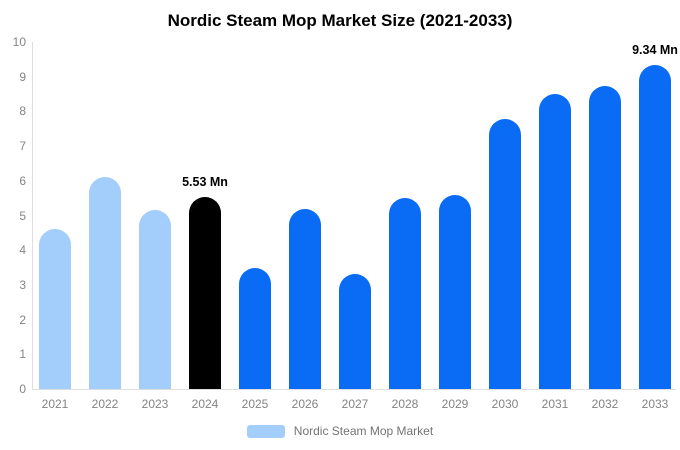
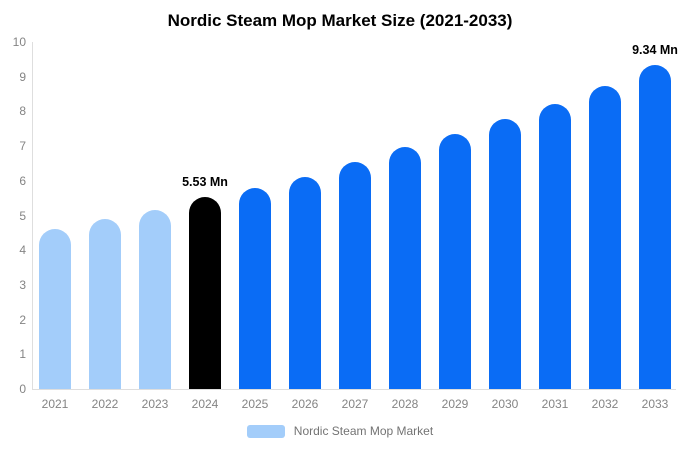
2022: 6.1 -> 4.9
2025: 3.5 -> 5.8
2026: 5.2 -> 6.1
2027: 3.3 -> 6.5
2028: 5.5 -> 7.0
2029: 5.6 -> 7.3
2031: 8.5 -> 8.2
